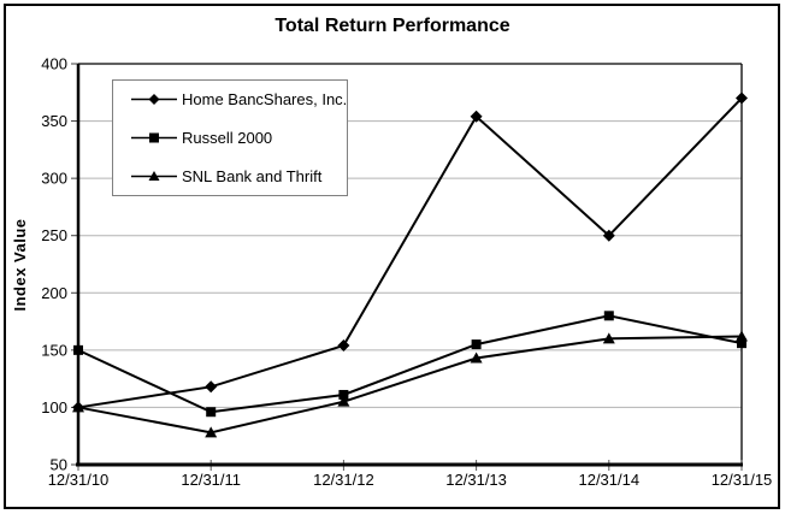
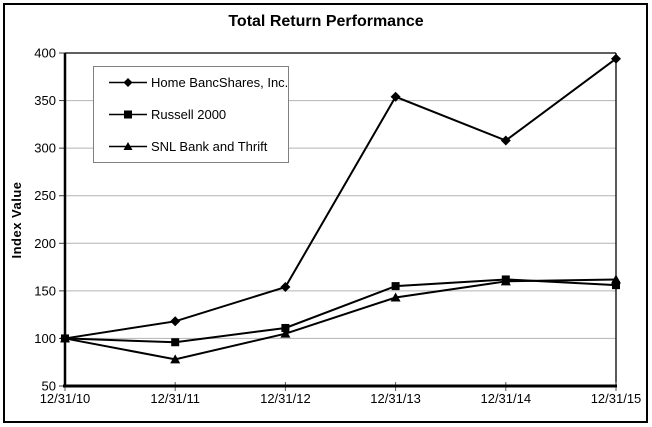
Russell 2000/12/31/10: 150 -> 100
Home BancShares, Inc./12/31/14: 250 -> 310
Russell 2000/12/31/14: 180 -> 160
Home BancShares, Inc./12/31/15: 370 -> 390
